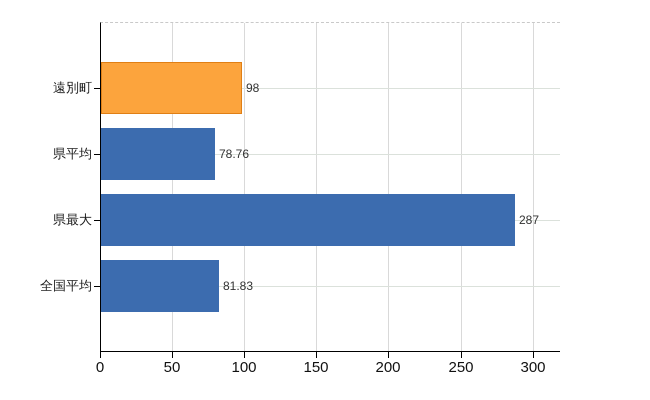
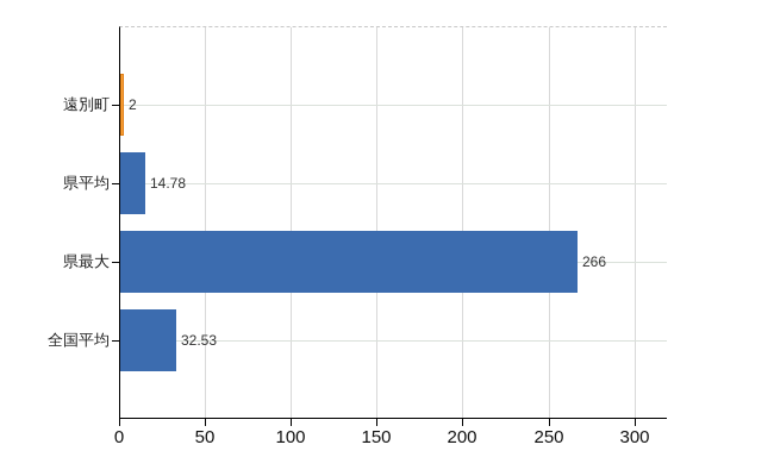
遠別町: 98 -> 2
県平均: 78.76 -> 14.78
県最大: 287 -> 266
全国平均: 81.83 -> 32.53
